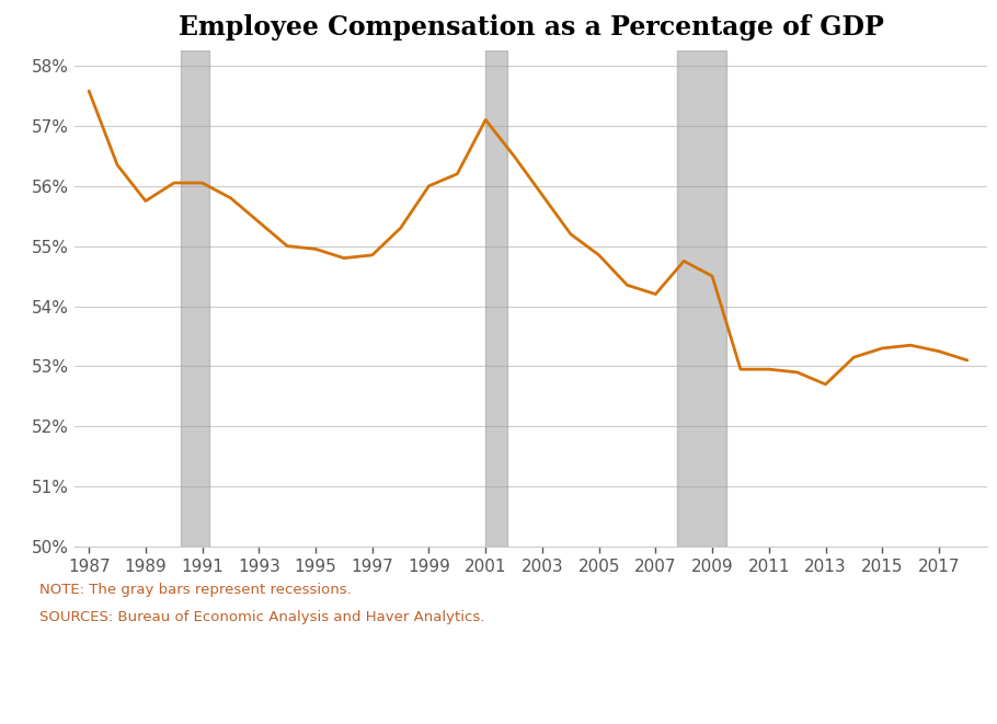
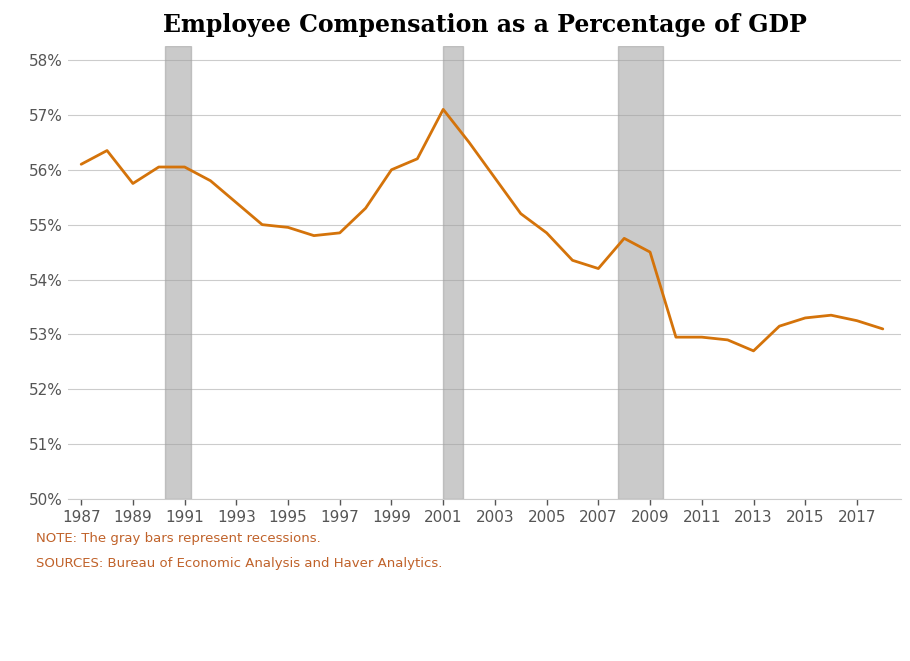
1987: 57.58% -> 56.10%
